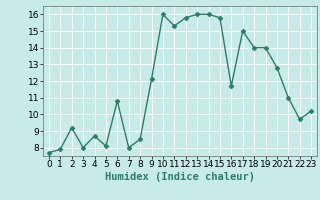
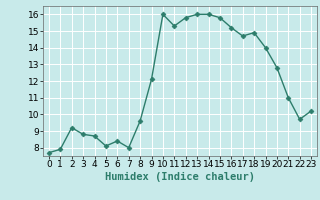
3: 8.0 -> 8.8
6: 10.8 -> 8.4
8: 8.5 -> 9.6
16: 11.7 -> 15.2
17: 15.0 -> 14.7
18: 14.0 -> 14.9
